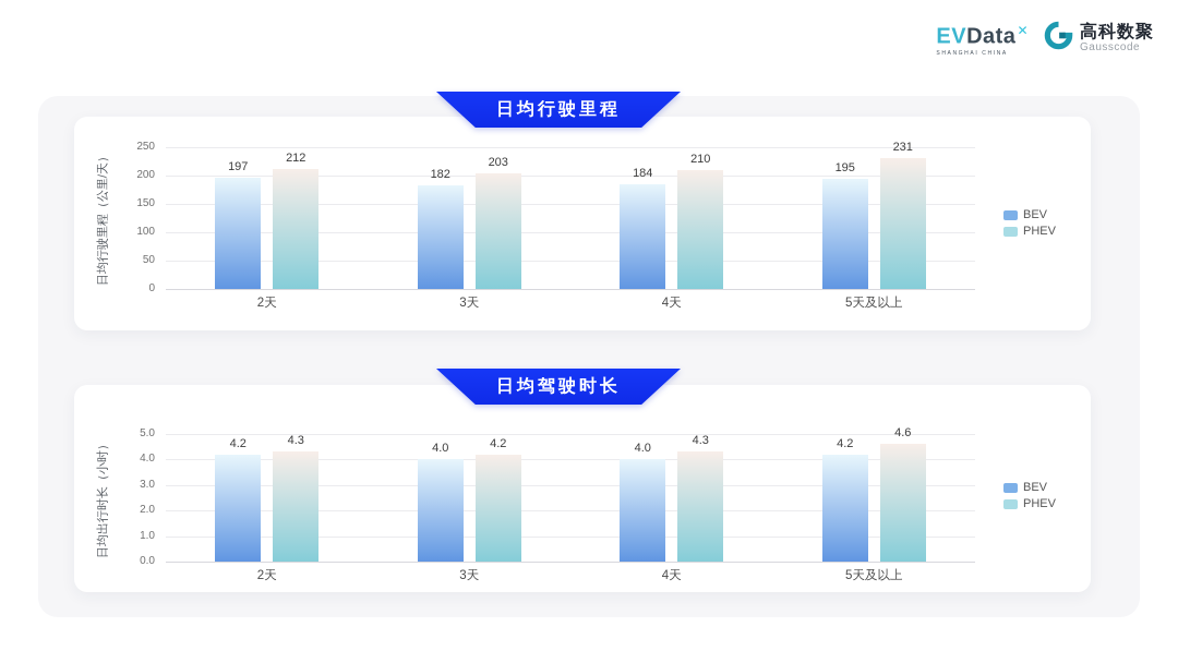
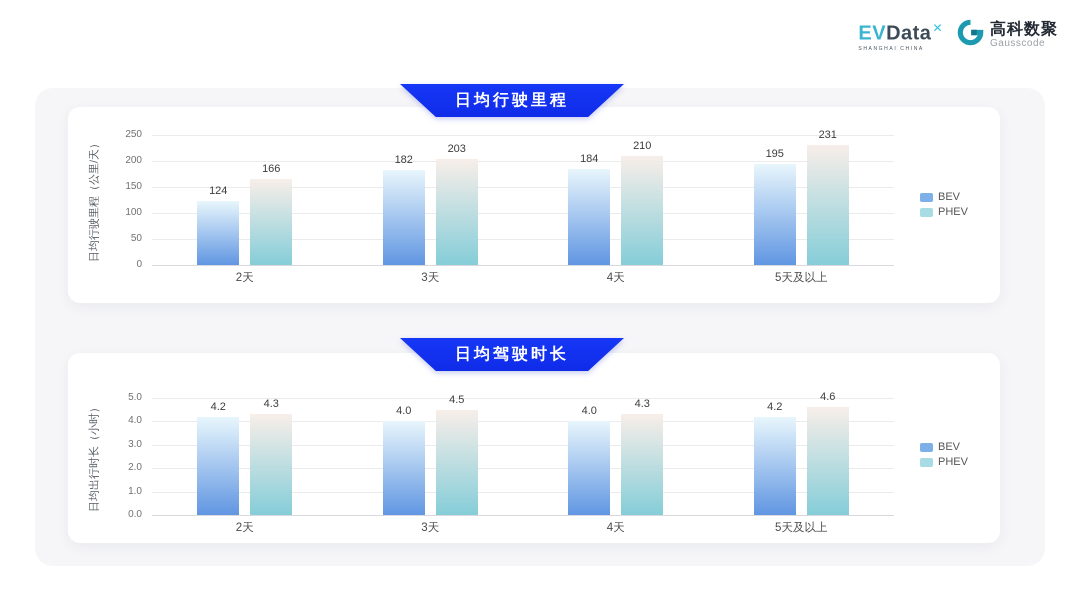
日均行驶里程/BEV/2天: 197 -> 124
日均行驶里程/PHEV/2天: 212 -> 166
日均驾驶时长/PHEV/3天: 4.2 -> 4.5
